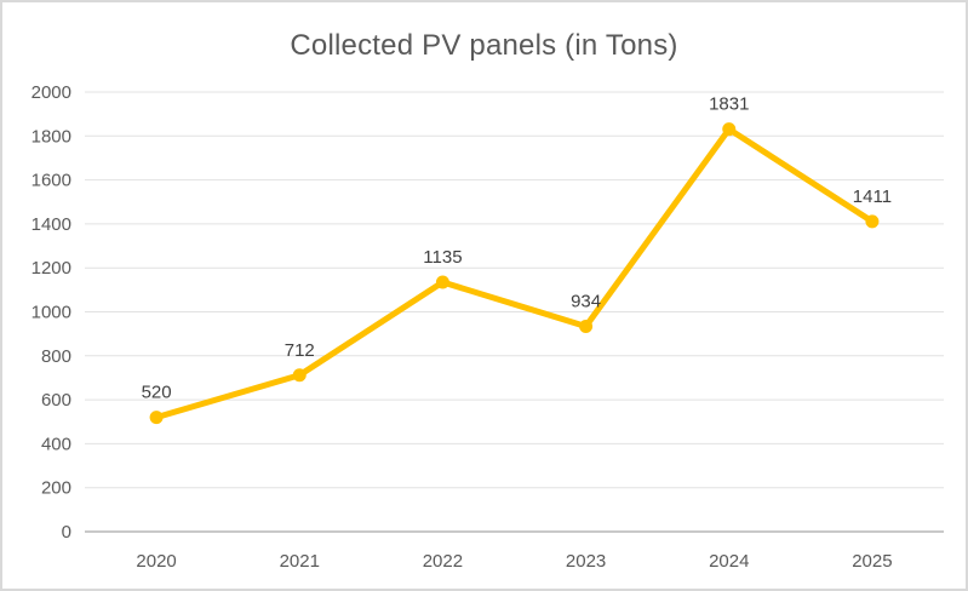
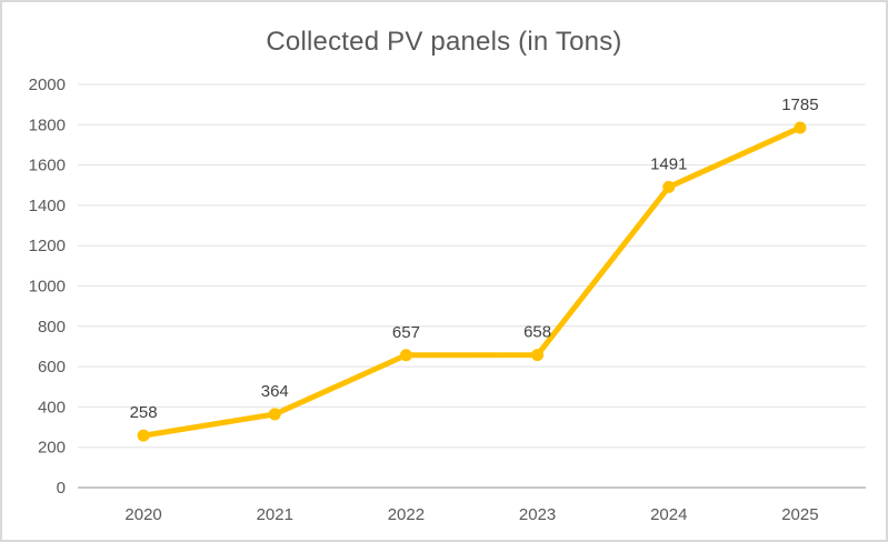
2020: 520 -> 258
2021: 712 -> 364
2022: 1135 -> 657
2023: 934 -> 658
2024: 1831 -> 1491
2025: 1411 -> 1785
